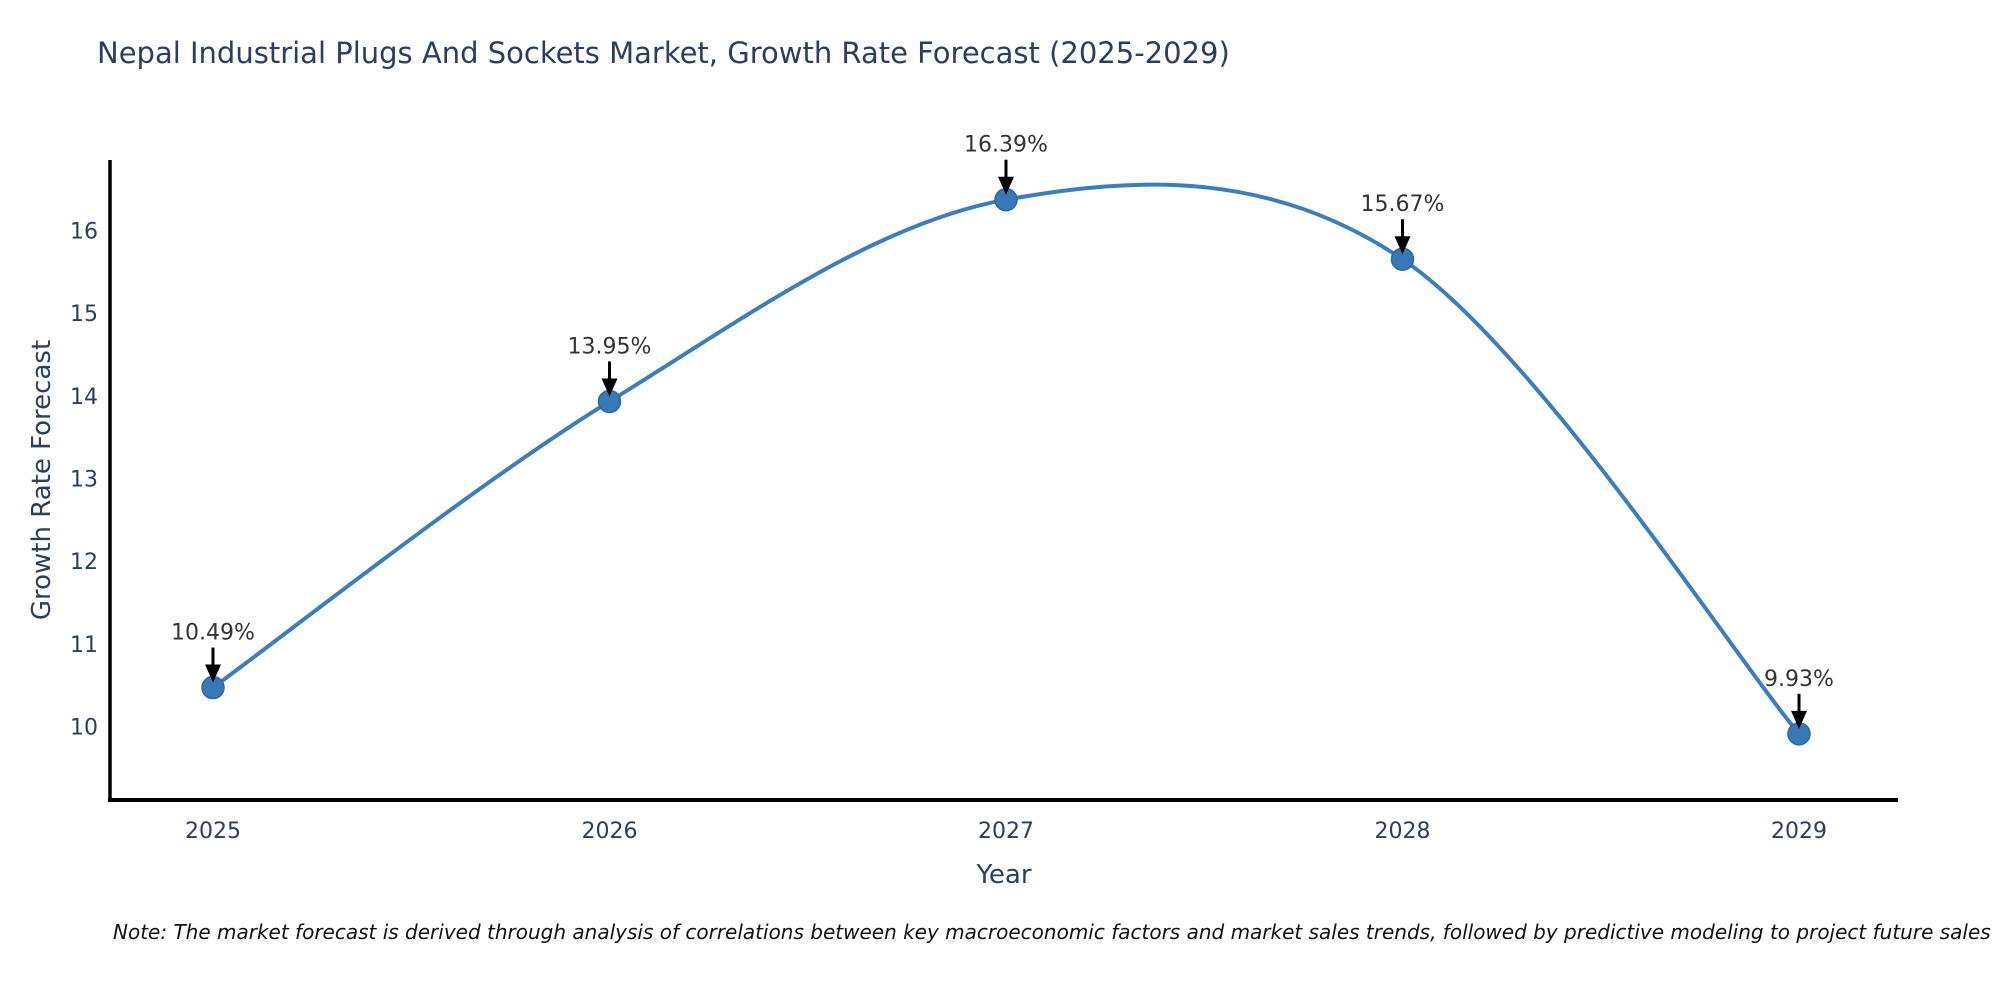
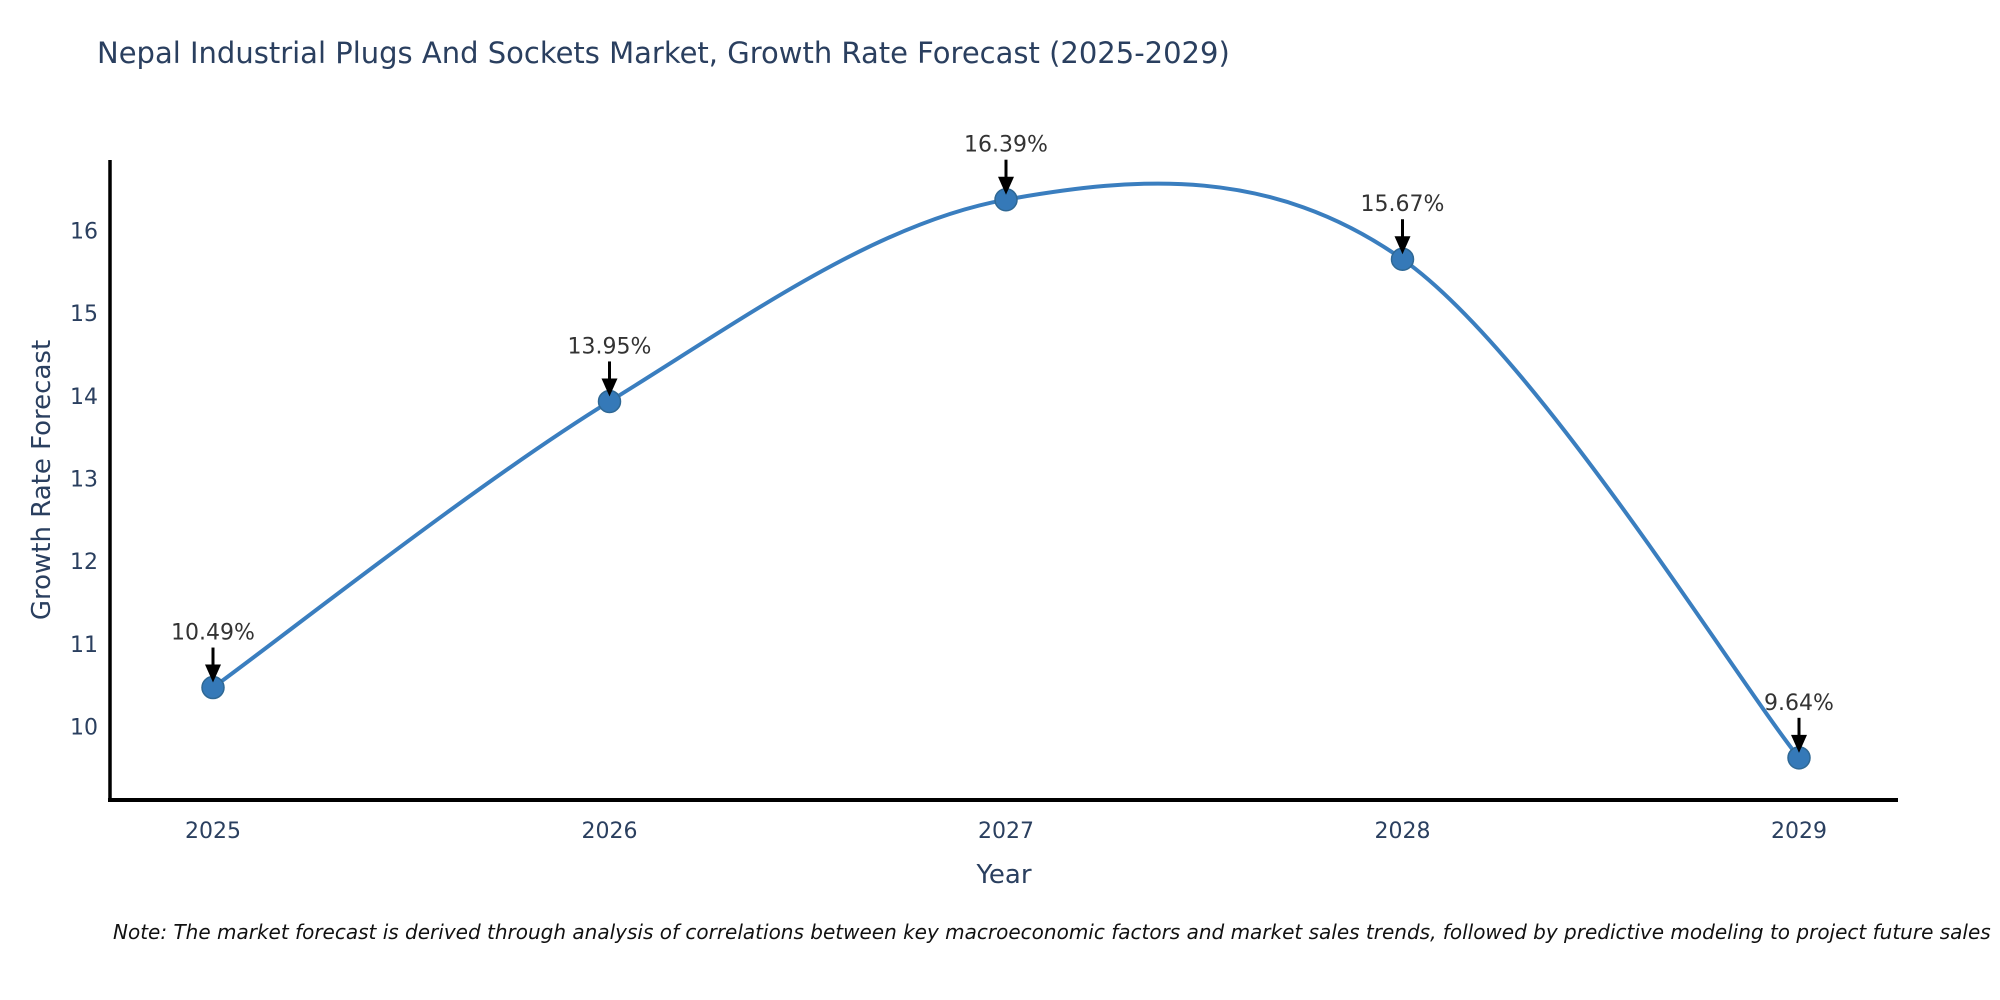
2029: 9.93% -> 9.64%
